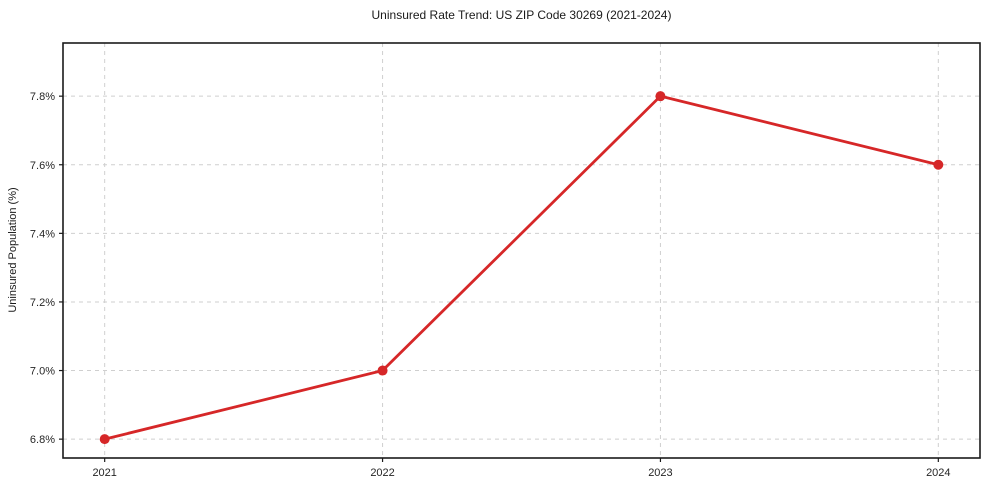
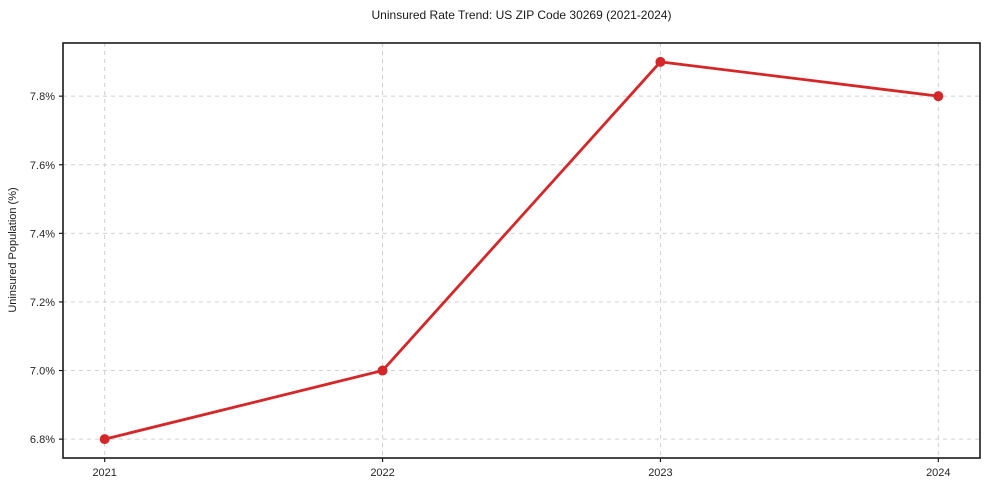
2023: 7.8% -> 7.9%
2024: 7.6% -> 7.8%
